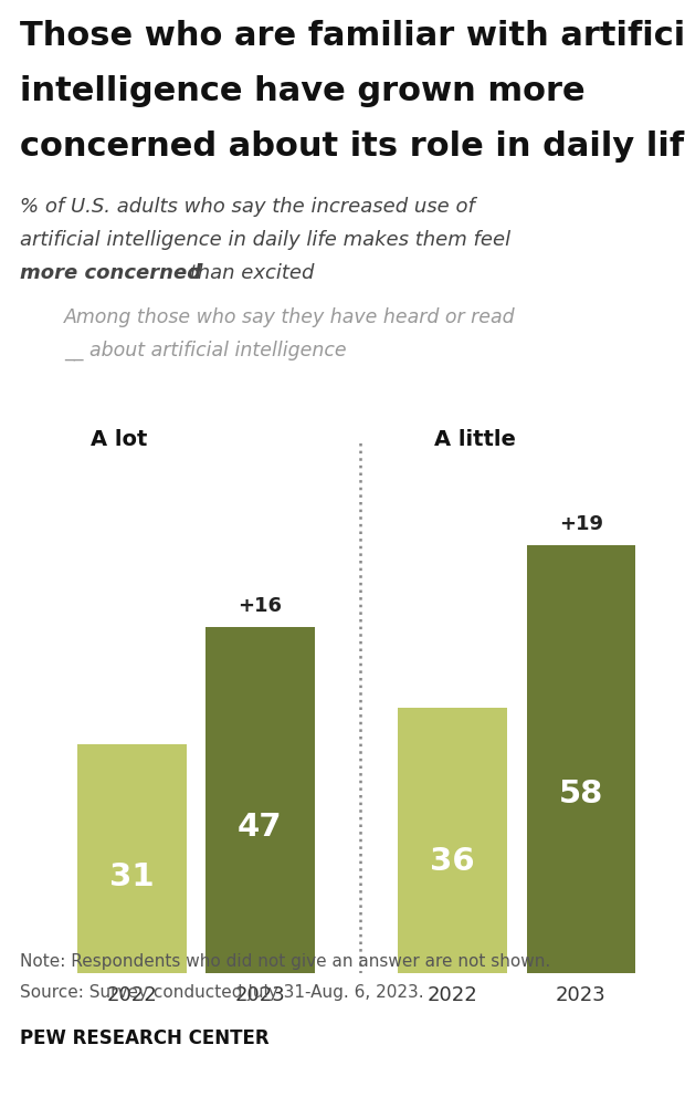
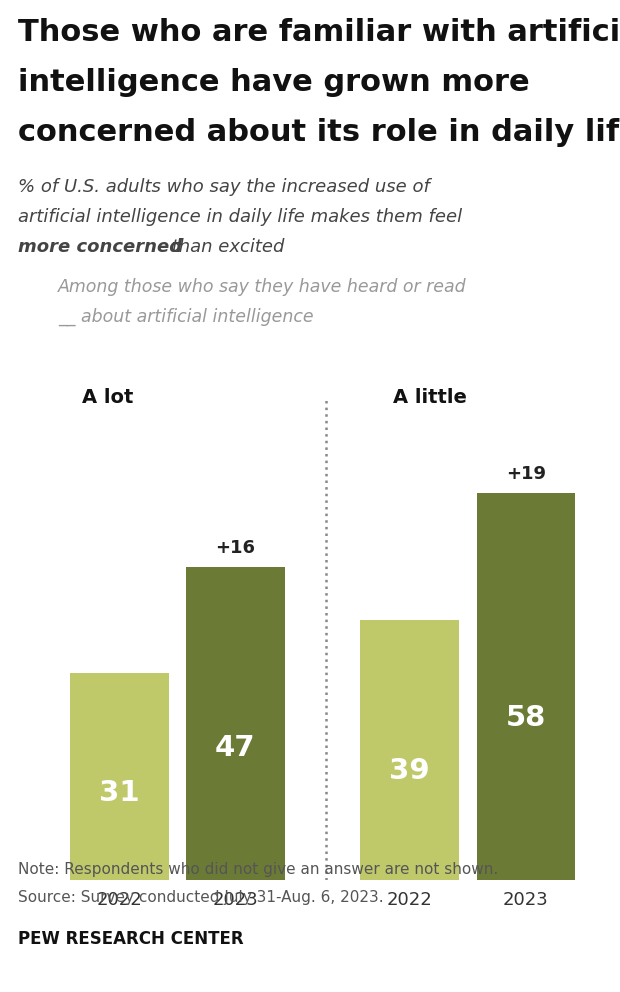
2022: 36 -> 39
